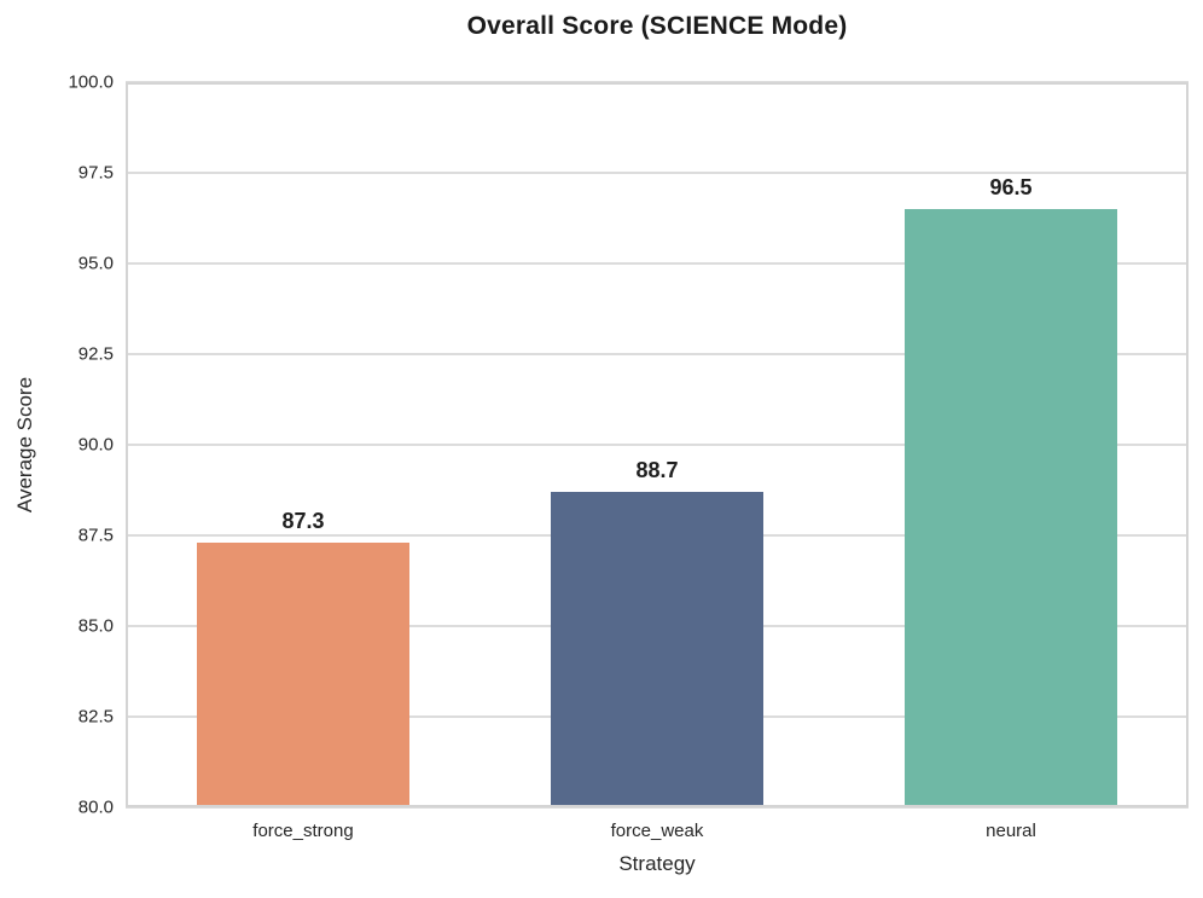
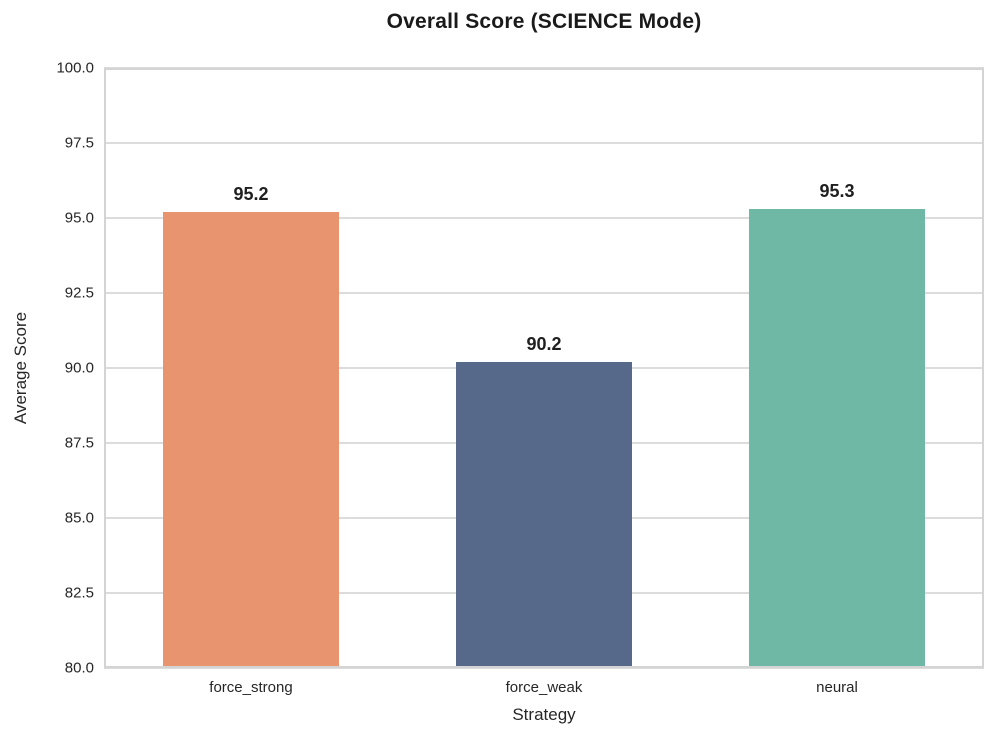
force_strong: 87.3 -> 95.2
force_weak: 88.7 -> 90.2
neural: 96.5 -> 95.3
